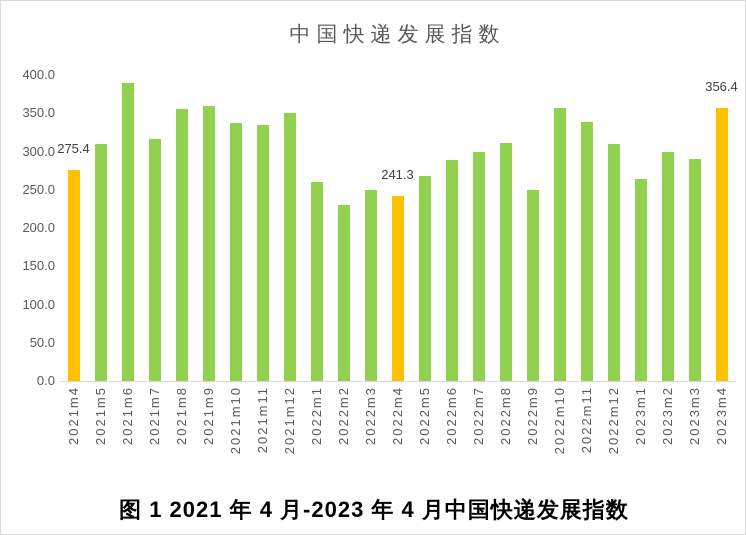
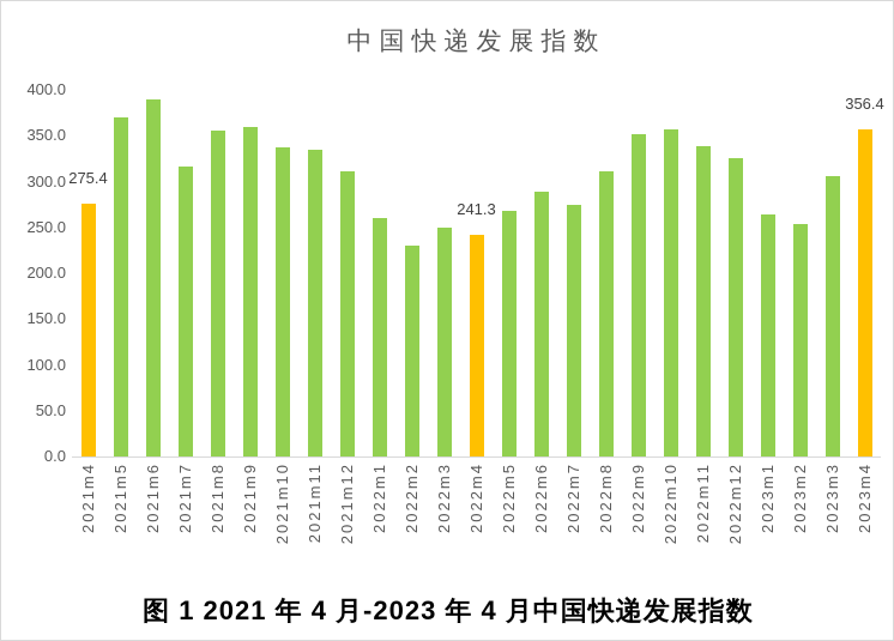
2021m5: 310 -> 370
2021m12: 350 -> 310
2022m7: 300 -> 280
2022m9: 250 -> 350
2022m12: 310 -> 330
2023m2: 300 -> 250
2023m3: 290 -> 310
